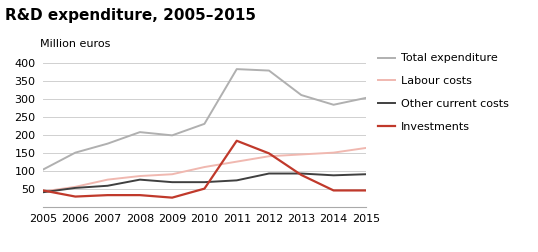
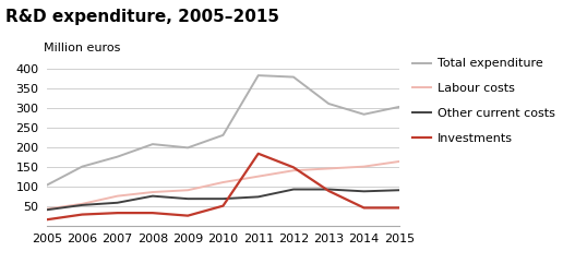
Investments/2005: 45 -> 15
